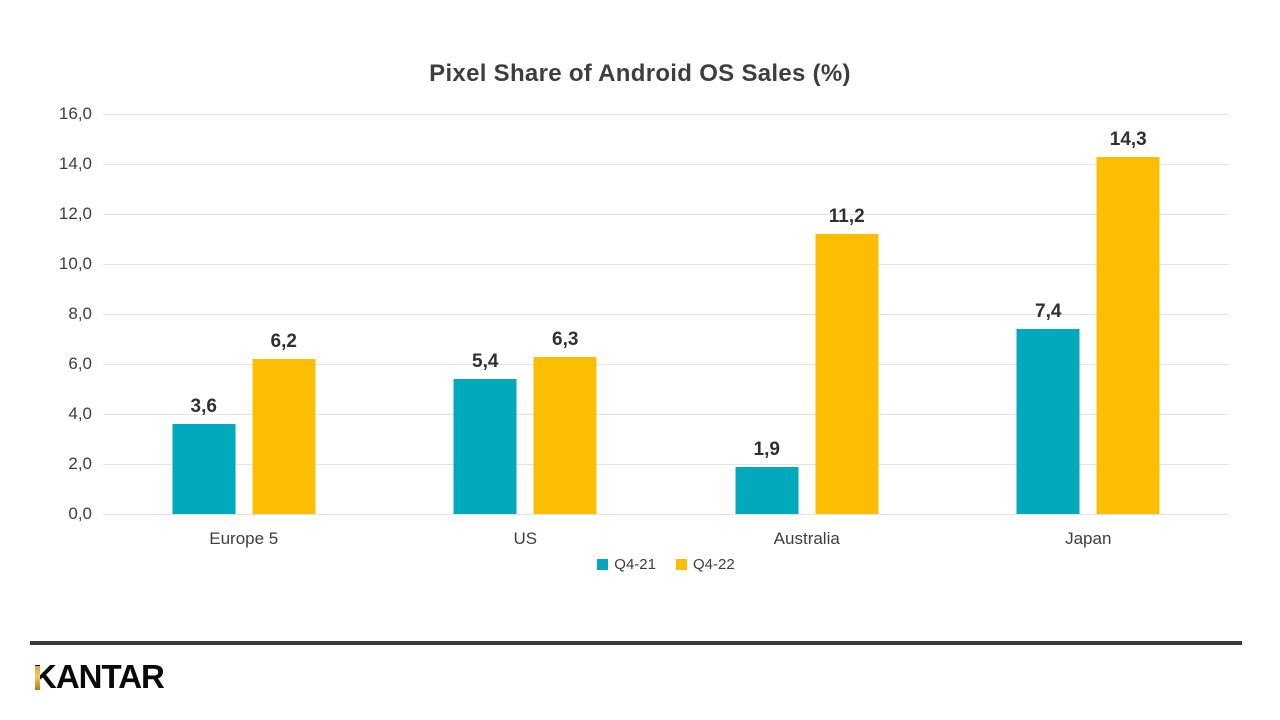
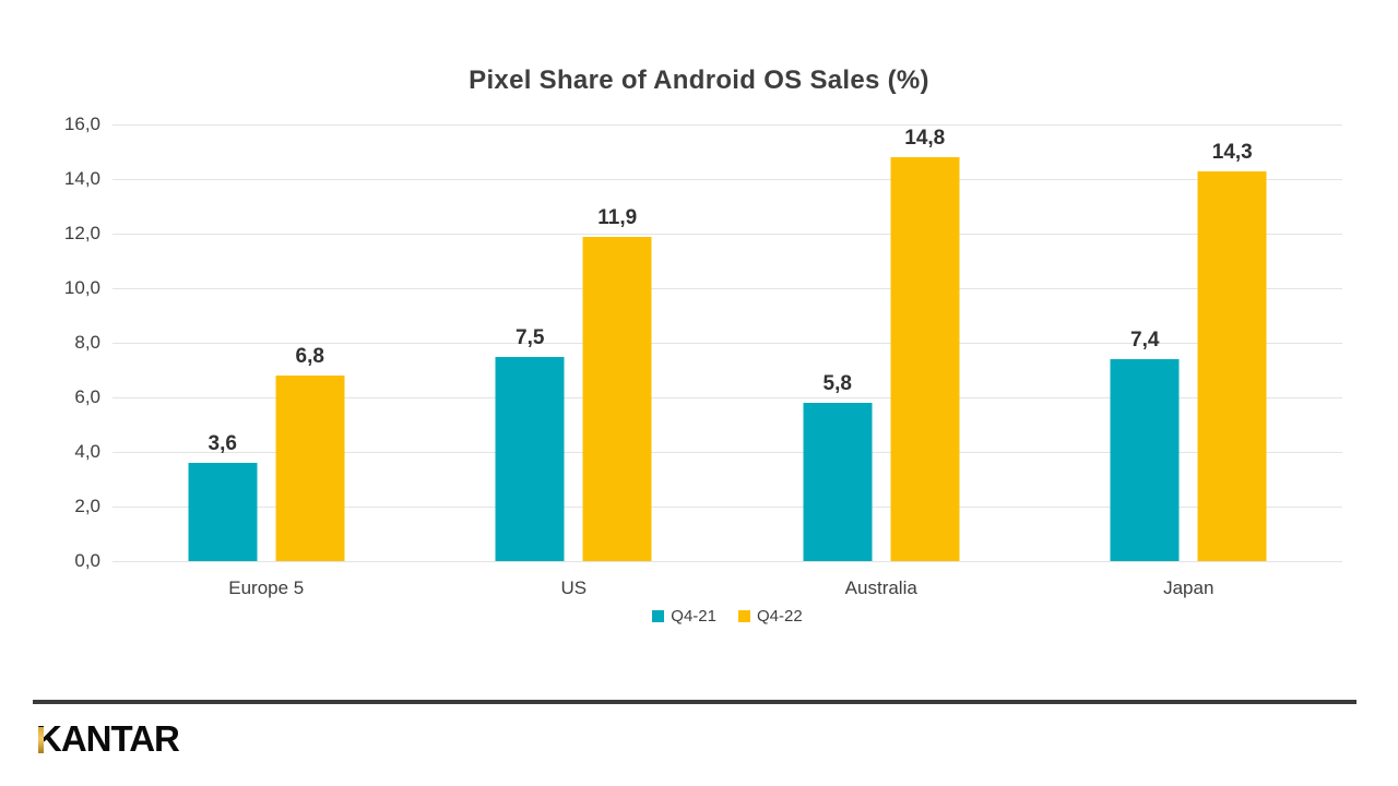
Q4-22/Europe 5: 6,2 -> 6,8
Q4-21/US: 5,4 -> 7,5
Q4-22/US: 6,3 -> 11,9
Q4-21/Australia: 1,9 -> 5,8
Q4-22/Australia: 11,2 -> 14,8
